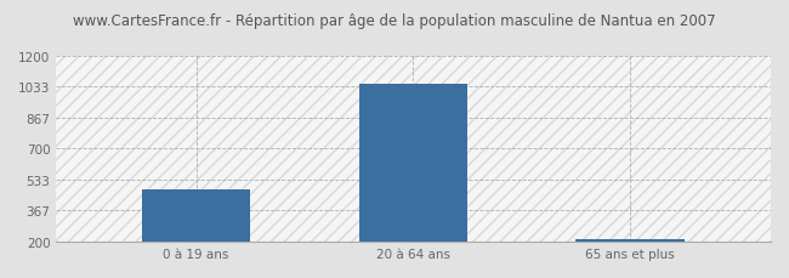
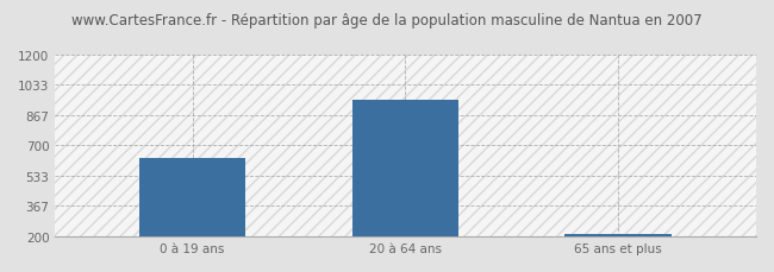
0 à 19 ans: 480 -> 630
20 à 64 ans: 1050 -> 950
